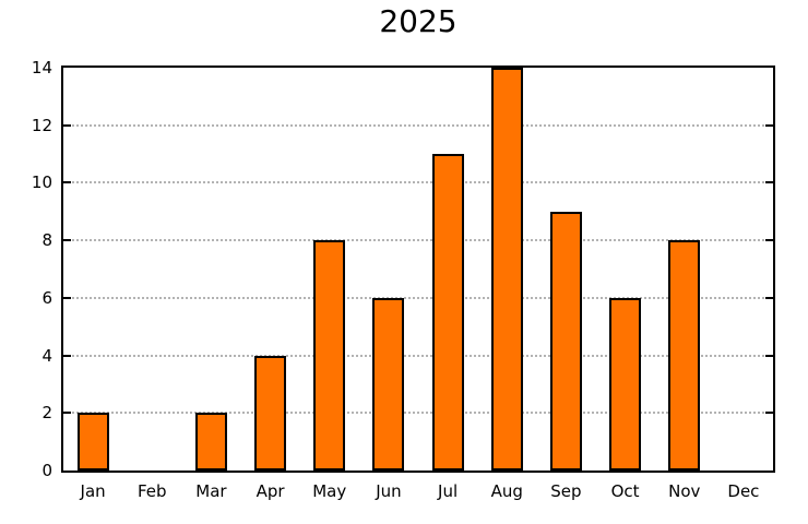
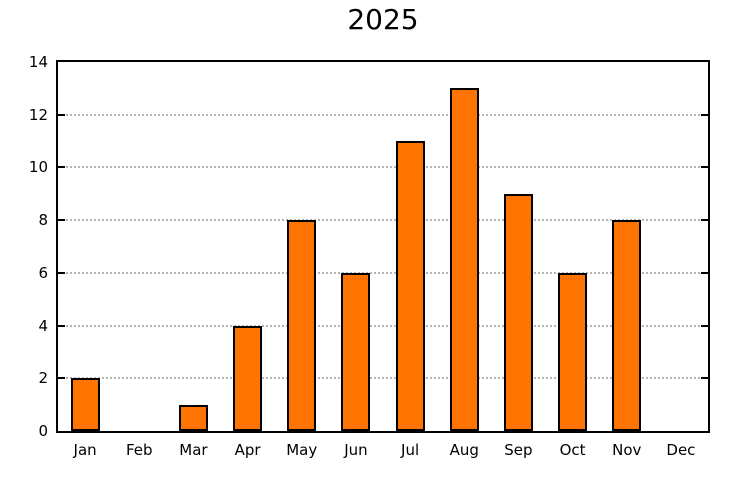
Mar: 2 -> 1
Aug: 14 -> 13
